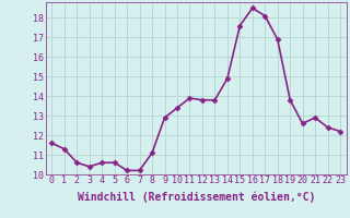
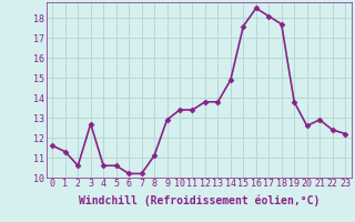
3: 10.4 -> 12.7
11: 13.9 -> 13.4
18: 16.9 -> 17.7
